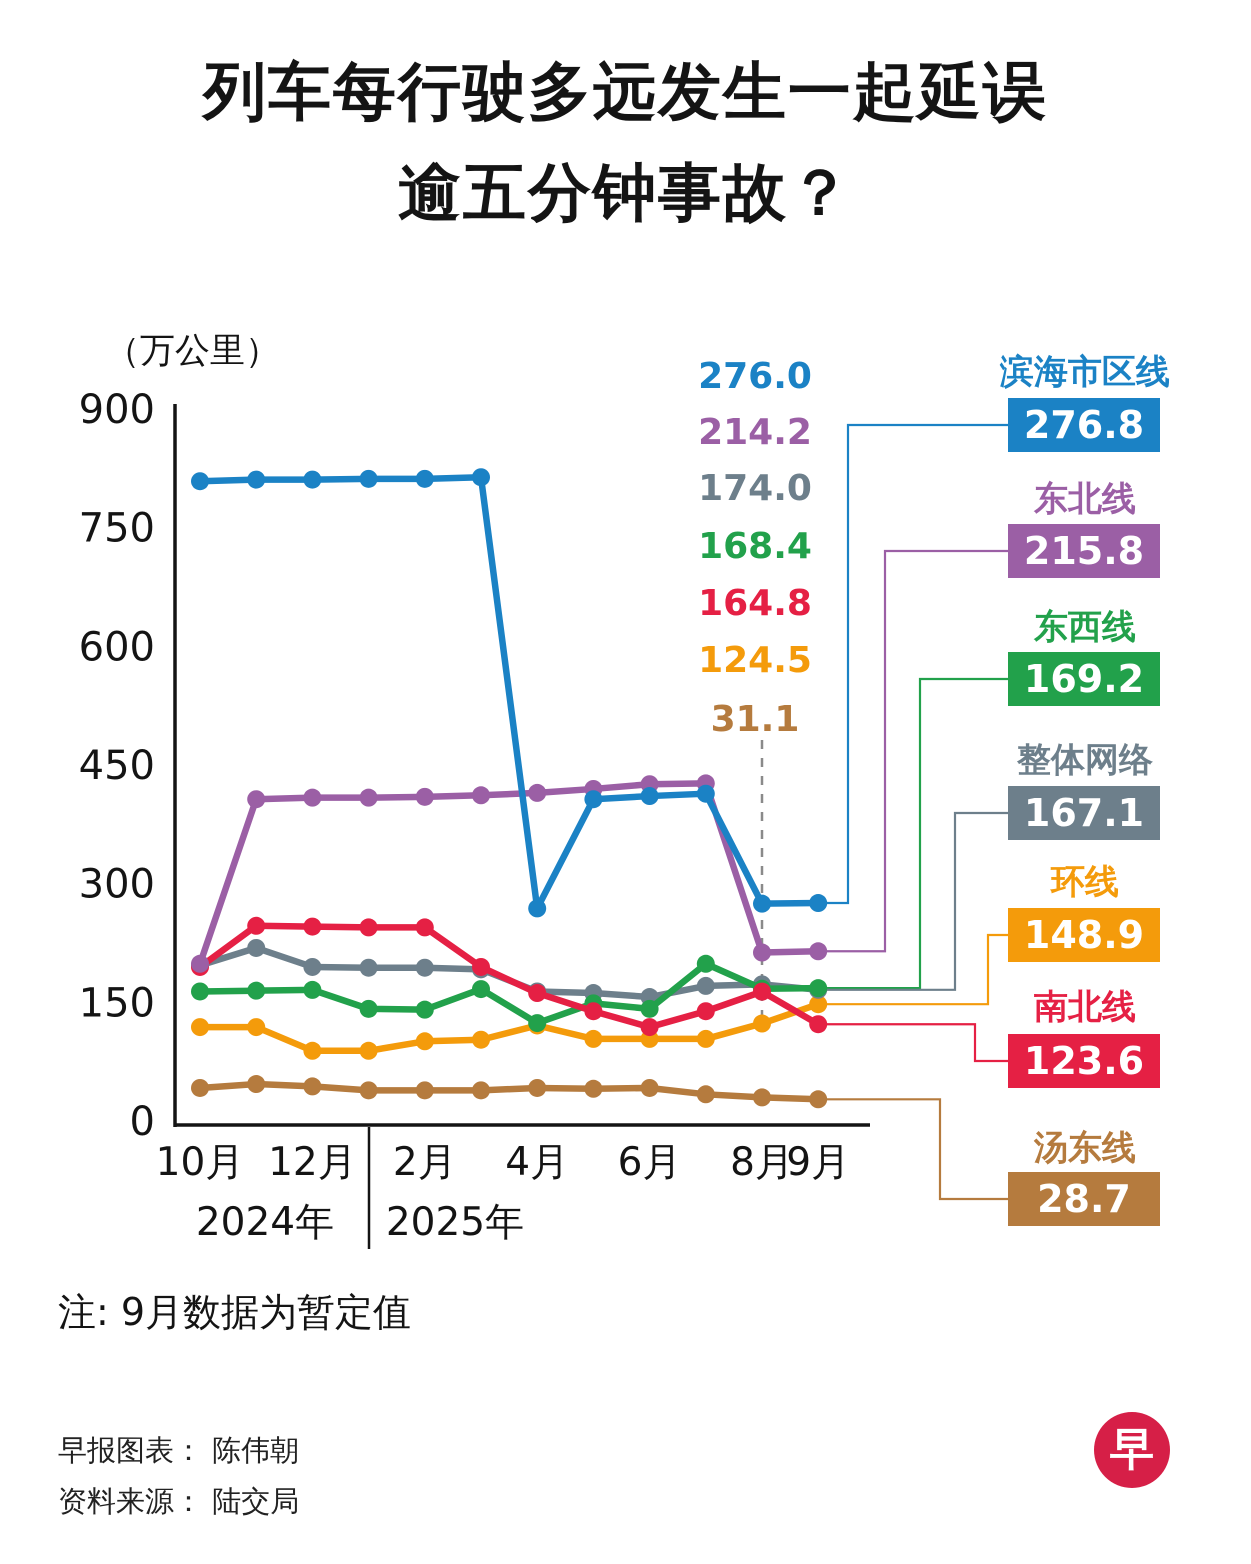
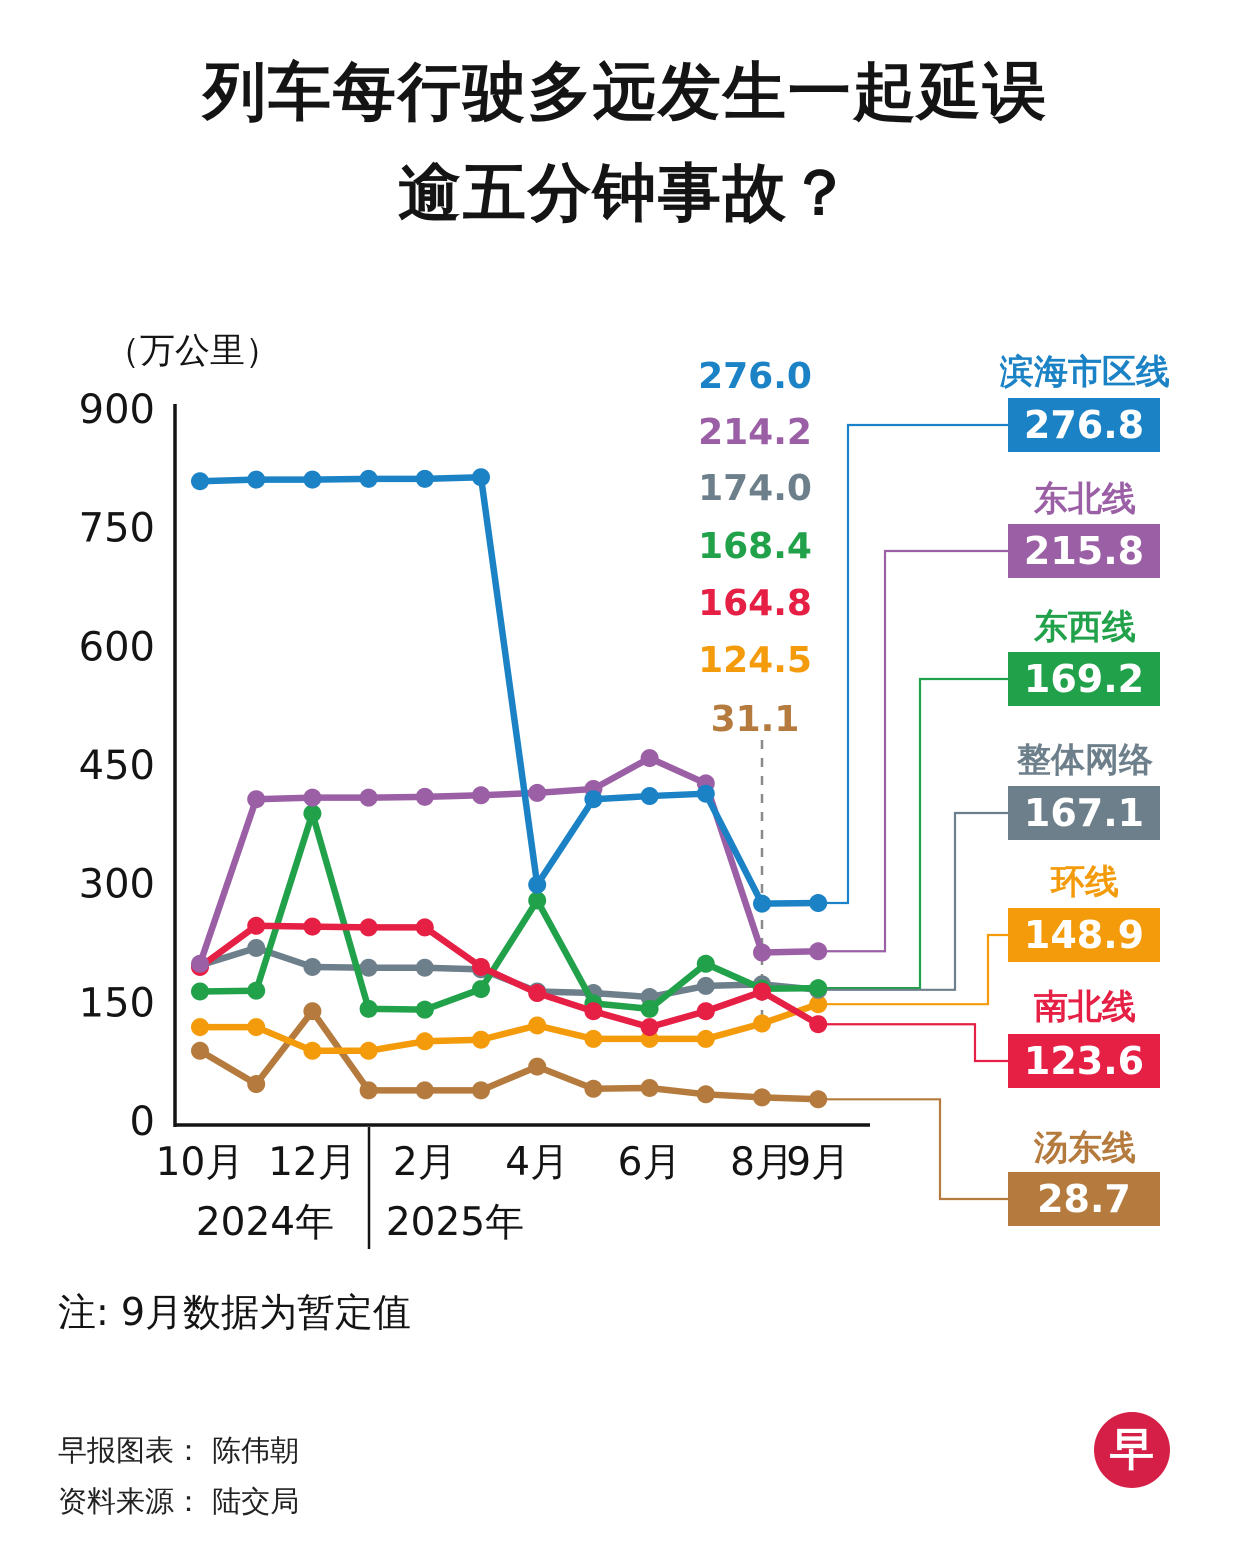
汤东线/10月: 40 -> 90
东西线/12月: 170 -> 390
汤东线/12月: 40 -> 140
滨海市区线/4月: 270 -> 300
东西线/4月: 120 -> 280
汤东线/4月: 40 -> 70
东北线/6月: 430 -> 460
